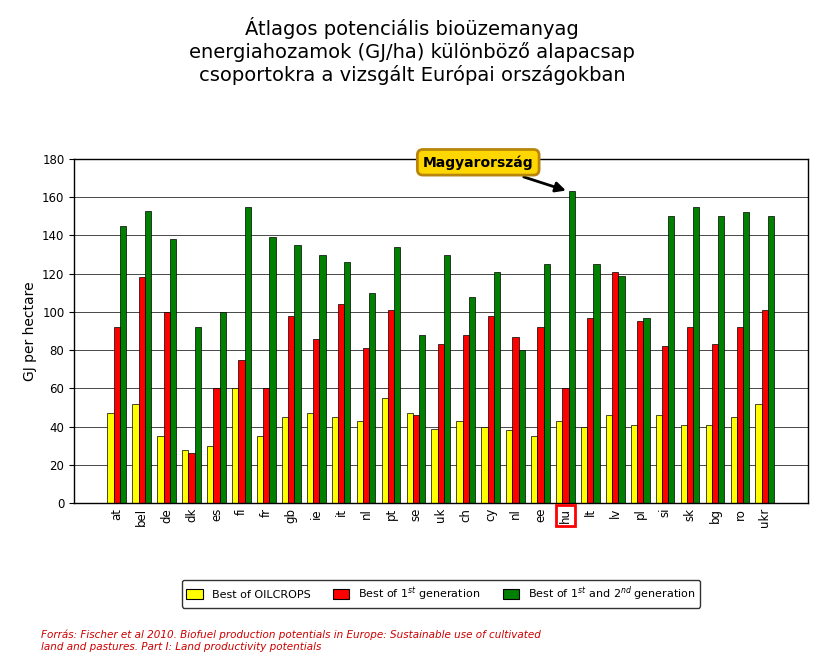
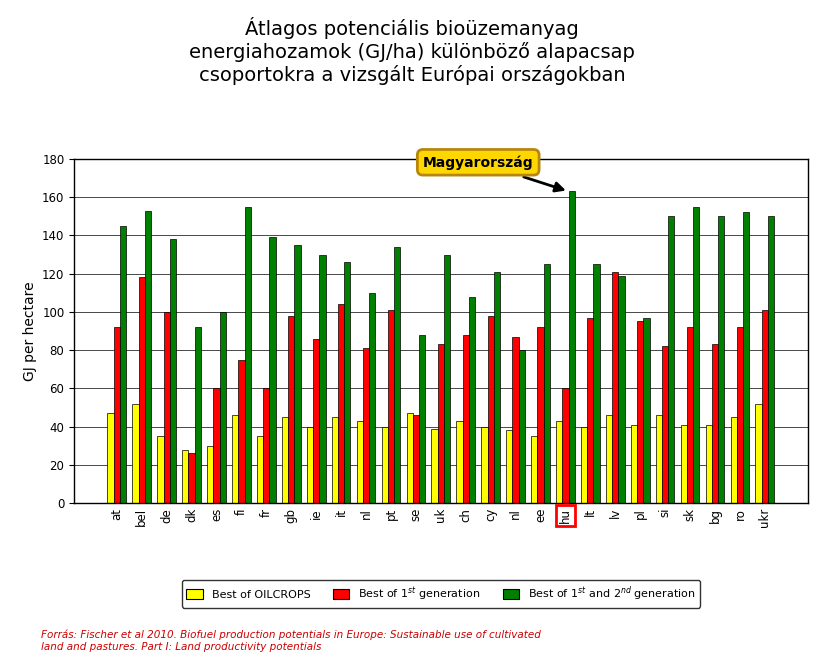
Best of OILCROPS/fi: 60 -> 46
Best of OILCROPS/ie: 47 -> 40
Best of OILCROPS/pt: 55 -> 40
